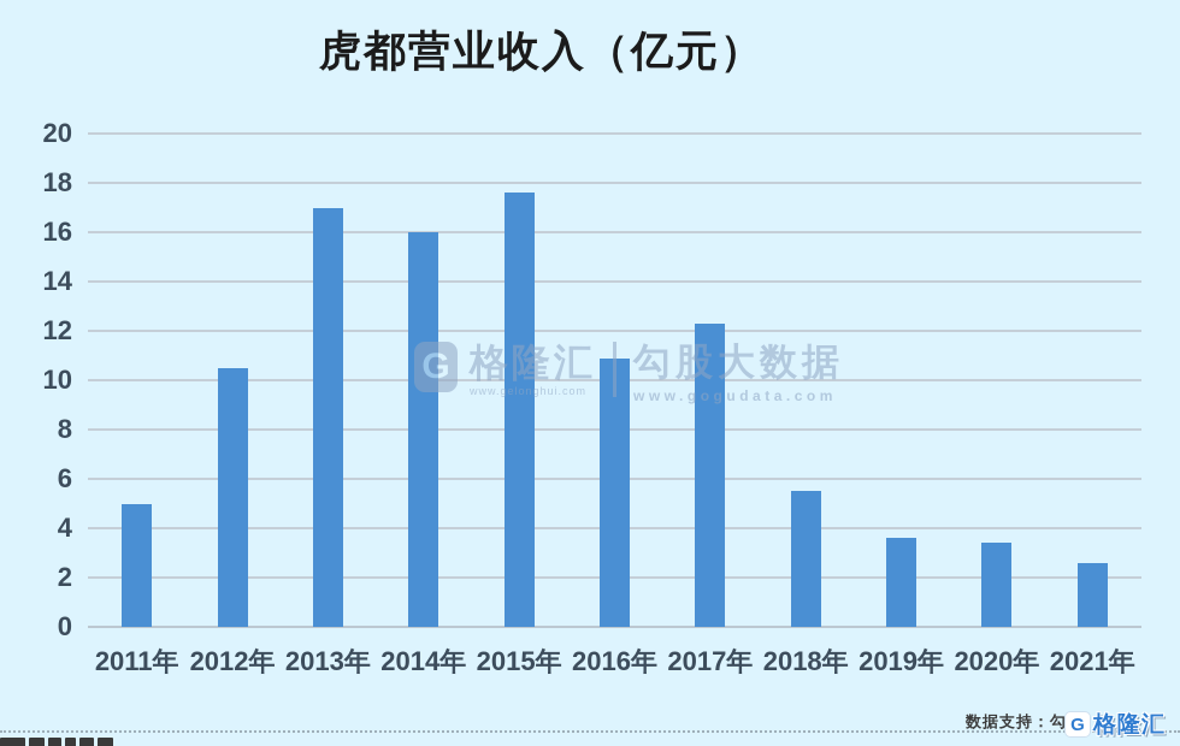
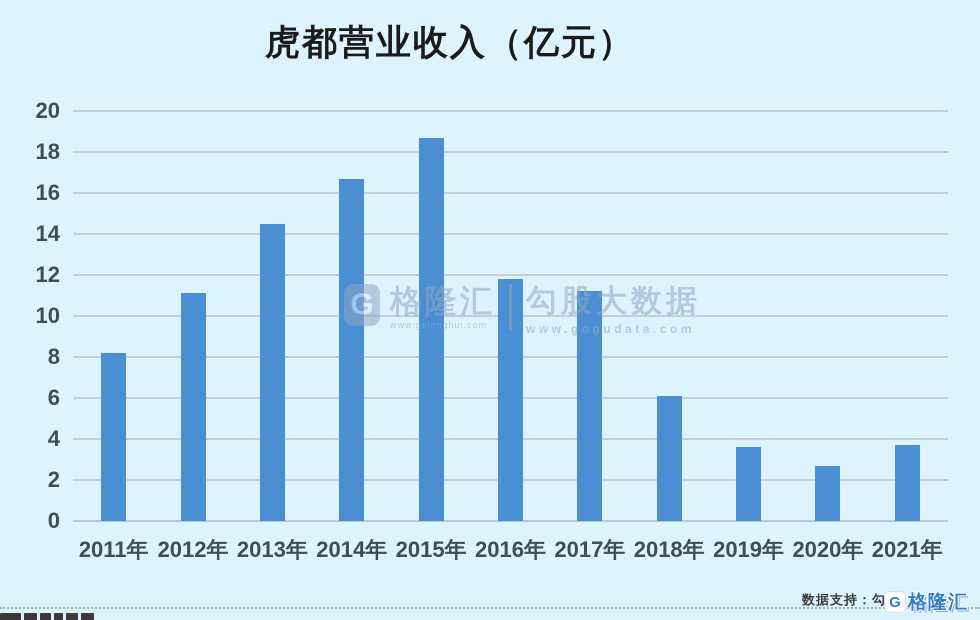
2011年: 5.0 -> 8.2
2012年: 10.5 -> 11.1
2013年: 17.0 -> 14.5
2014年: 16.0 -> 16.7
2015年: 17.6 -> 18.7
2016年: 10.9 -> 11.8
2017年: 12.3 -> 11.2
2018年: 5.5 -> 6.1
2020年: 3.4 -> 2.7
2021年: 2.6 -> 3.7
